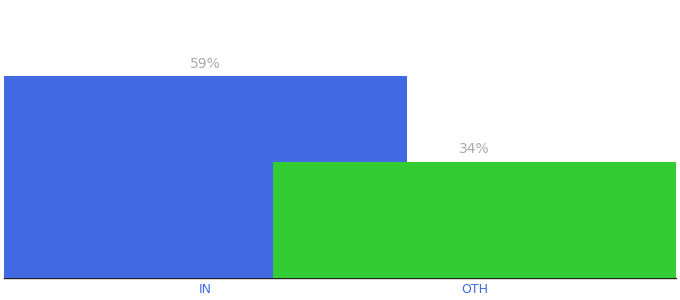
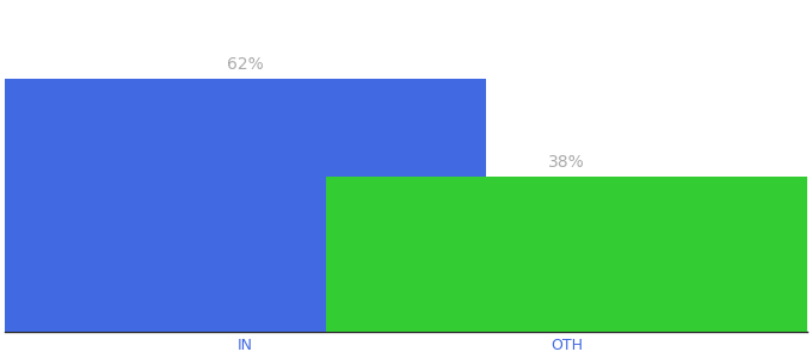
IN: 59% -> 62%
OTH: 34% -> 38%
